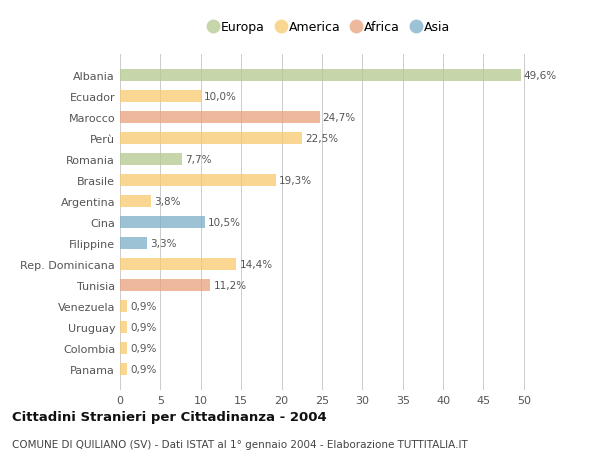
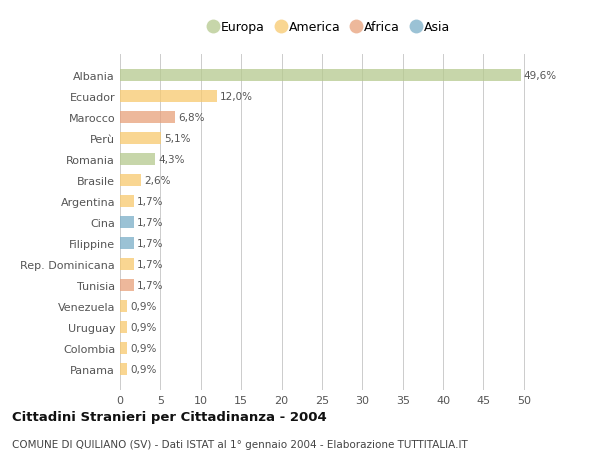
Ecuador: 10,0% -> 12,0%
Marocco: 24,7% -> 6,8%
Perù: 22,5% -> 5,1%
Romania: 7,7% -> 4,3%
Brasile: 19,3% -> 2,6%
Argentina: 3,8% -> 1,7%
Cina: 10,5% -> 1,7%
Filippine: 3,3% -> 1,7%
Rep. Dominicana: 14,4% -> 1,7%
Tunisia: 11,2% -> 1,7%
